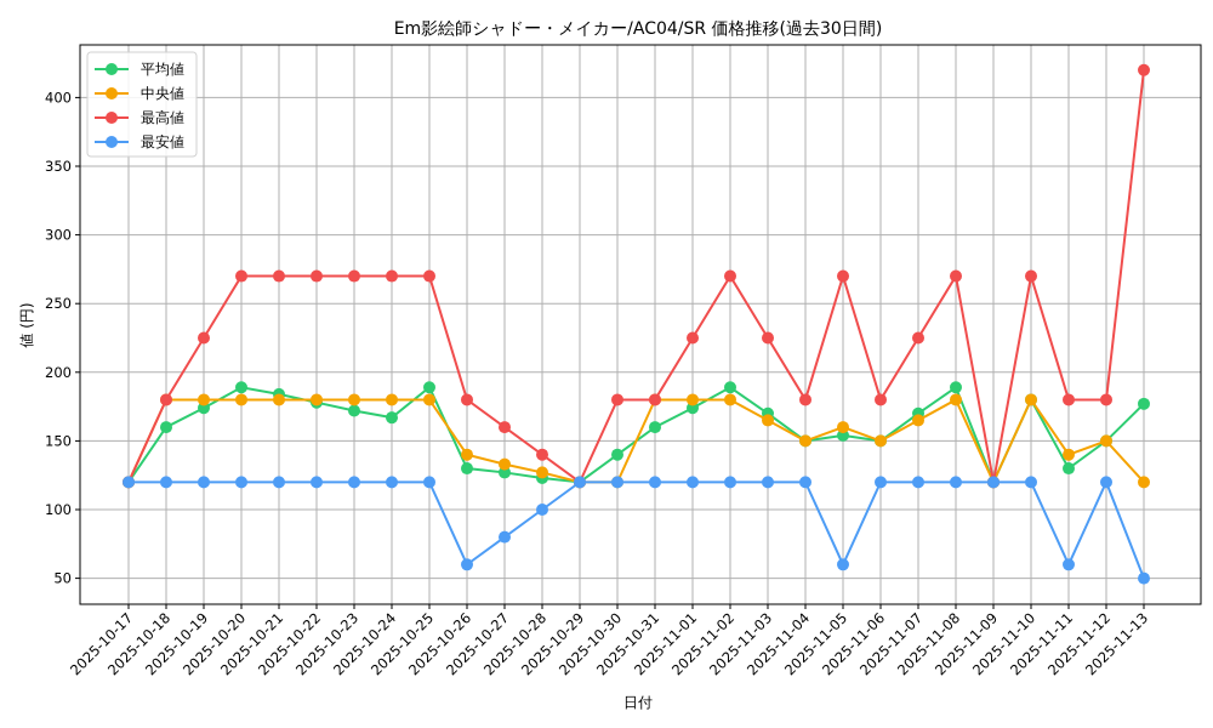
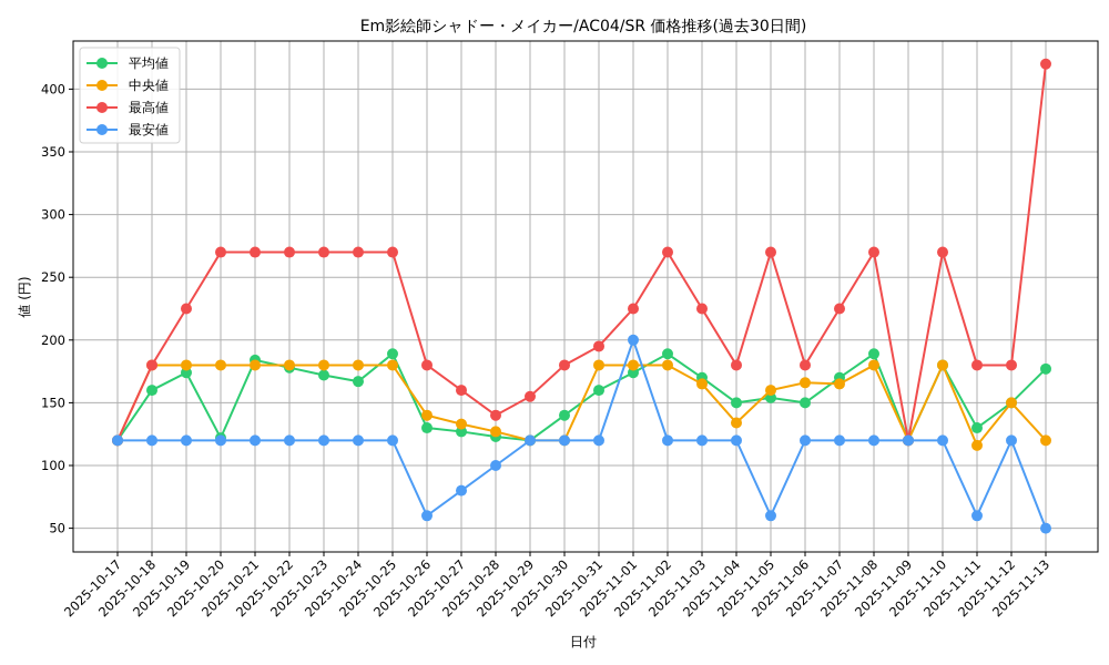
平均値/2025-10-20: 189 -> 122
最高値/2025-10-29: 120 -> 155
最高値/2025-10-31: 180 -> 195
最安値/2025-11-01: 120 -> 200
中央値/2025-11-04: 150 -> 134
中央値/2025-11-06: 150 -> 166
中央値/2025-11-11: 140 -> 116
